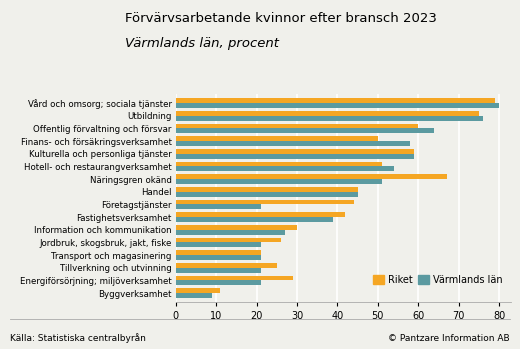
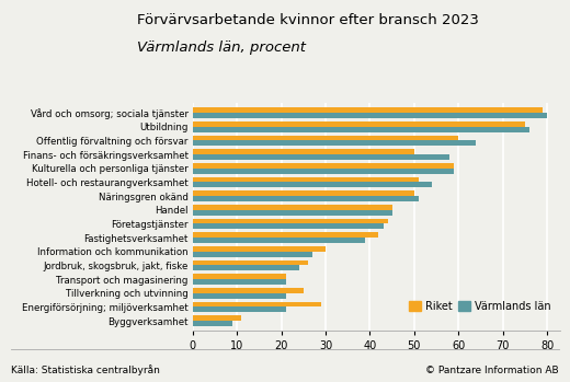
Riket/Näringsgren okänd: 67 -> 50
Värmlands län/Företagstjänster: 21 -> 43
Värmlands län/Jordbruk, skogsbruk, jakt, fiske: 21 -> 24
